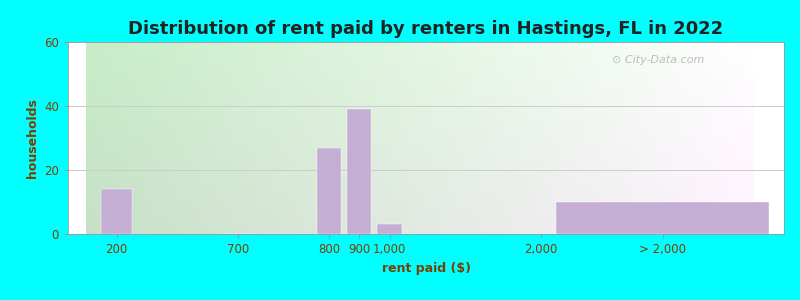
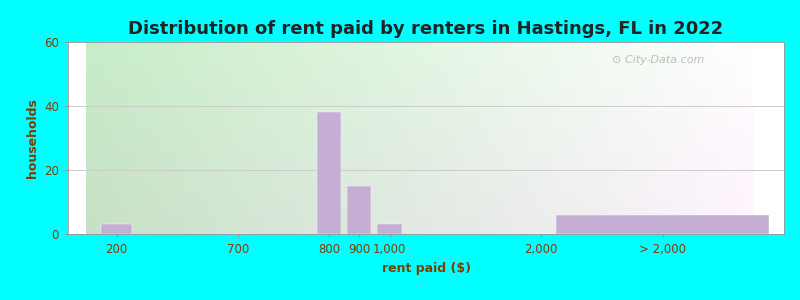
200: 14 -> 3
800: 27 -> 38
900: 39 -> 15
> 2,000: 10 -> 6
